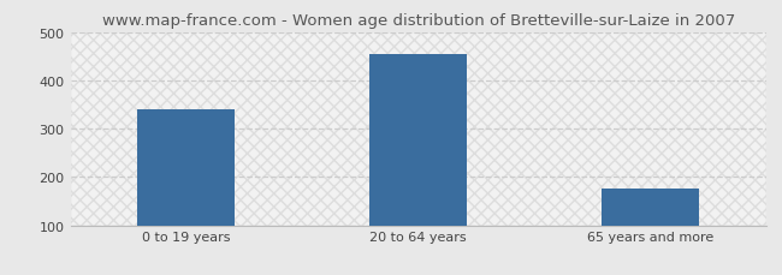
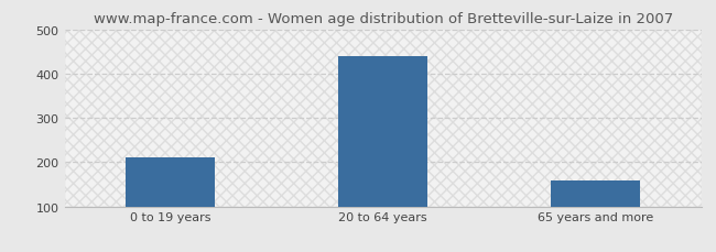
0 to 19 years: 340 -> 210
20 to 64 years: 455 -> 440
65 years and more: 175 -> 158
